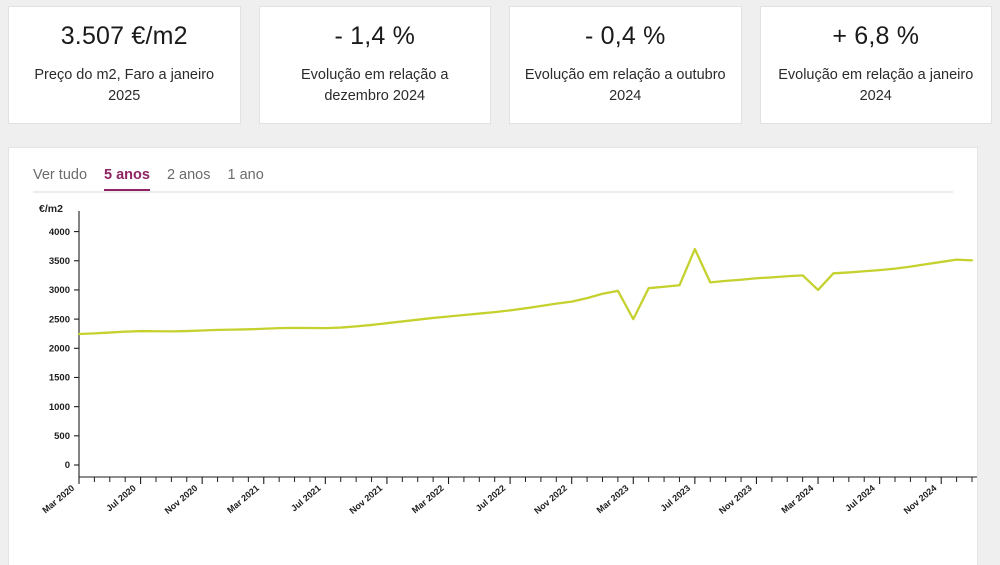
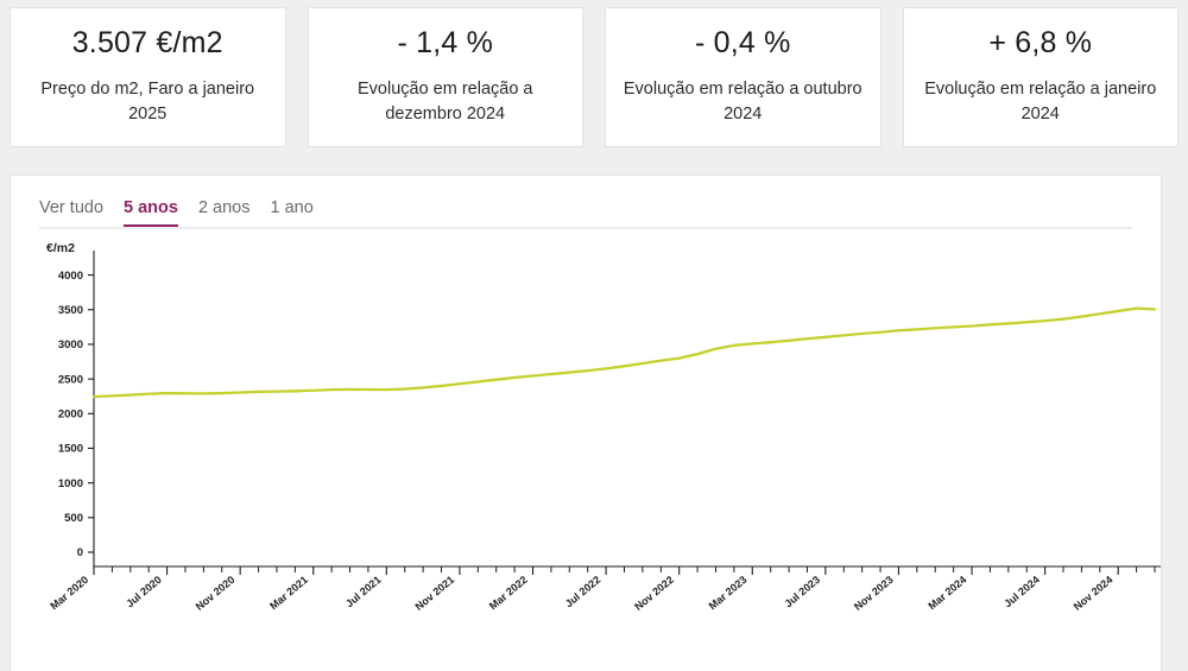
Mar 2023: 2500 -> 3000
Jul 2023: 3700 -> 3100
Mar 2024: 3000 -> 3300
